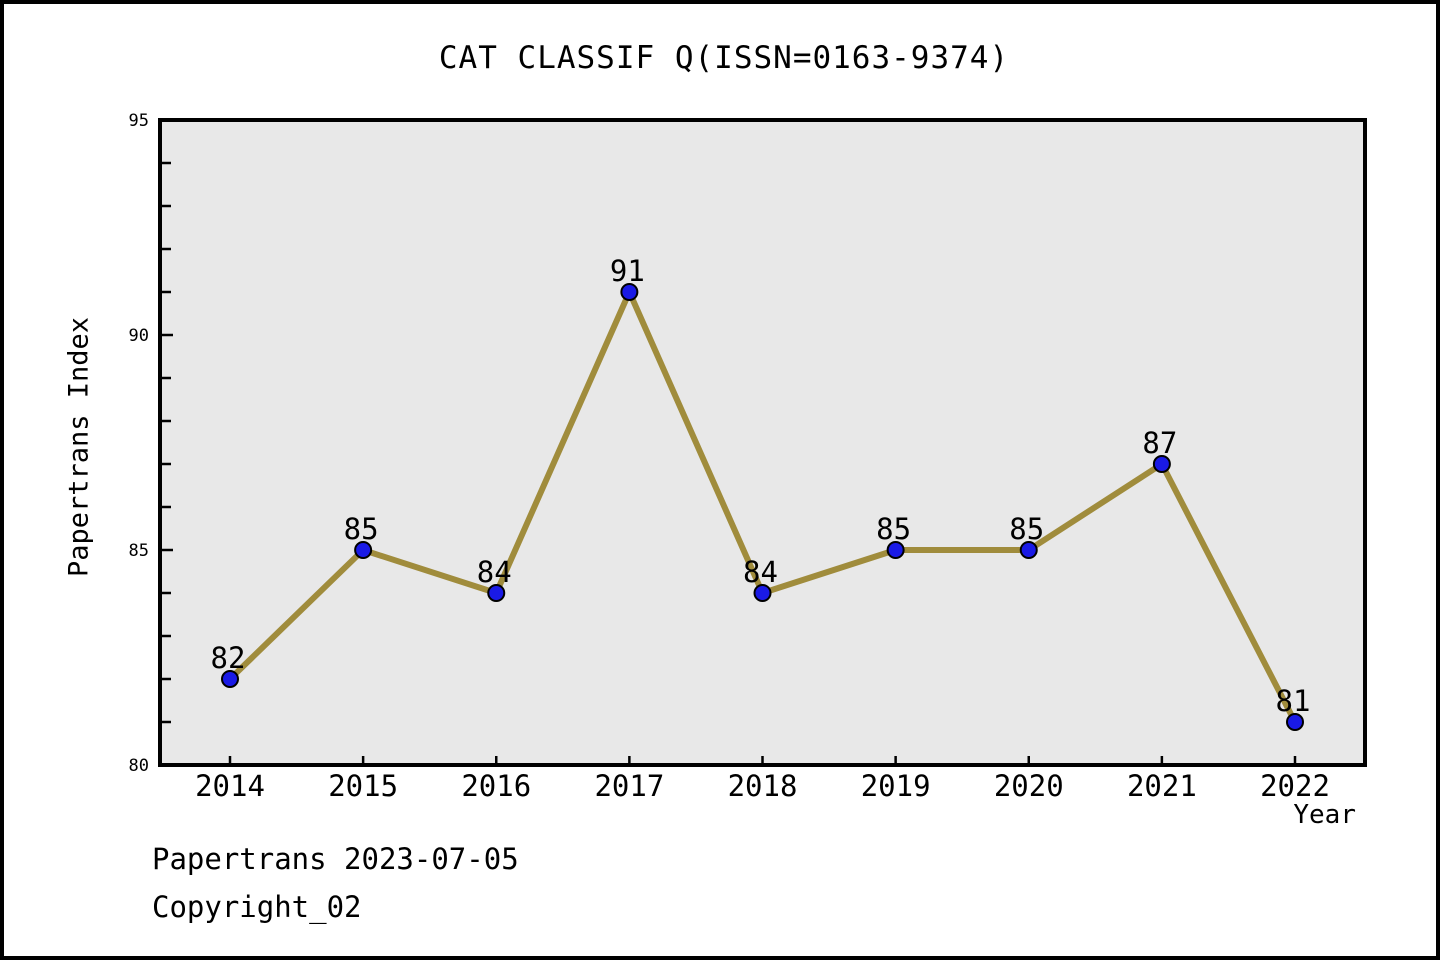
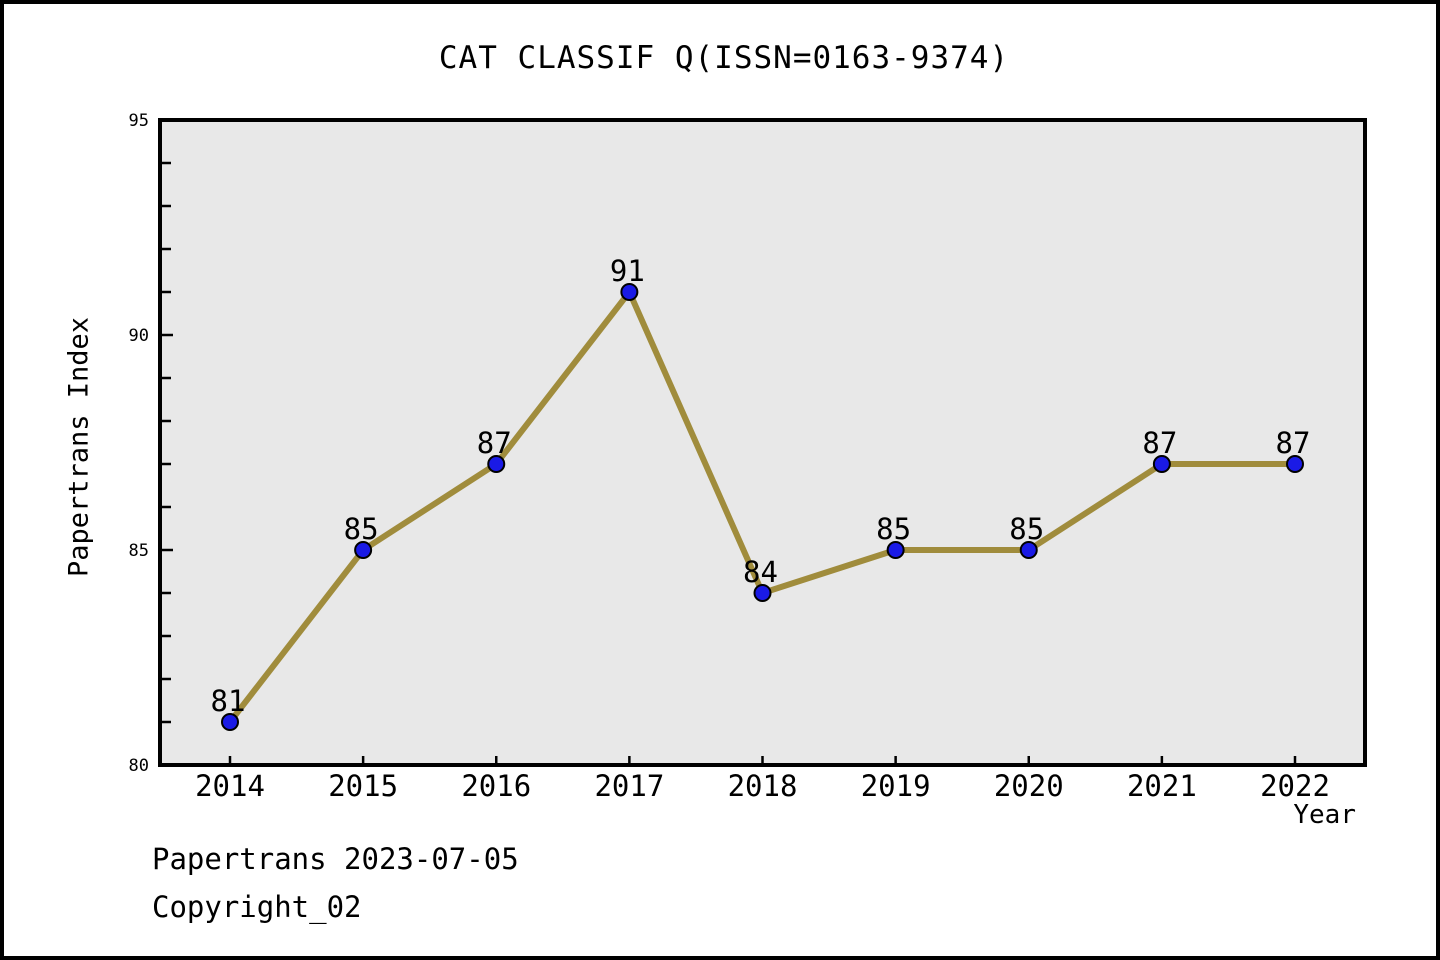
2014: 82 -> 81
2016: 84 -> 87
2022: 81 -> 87
